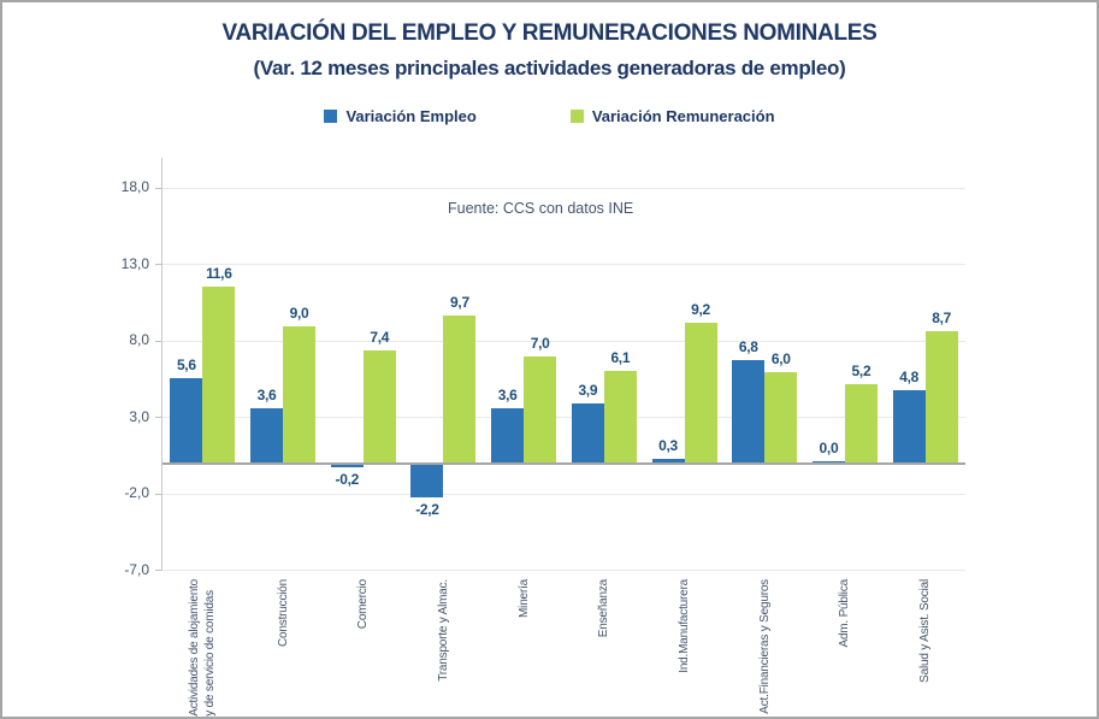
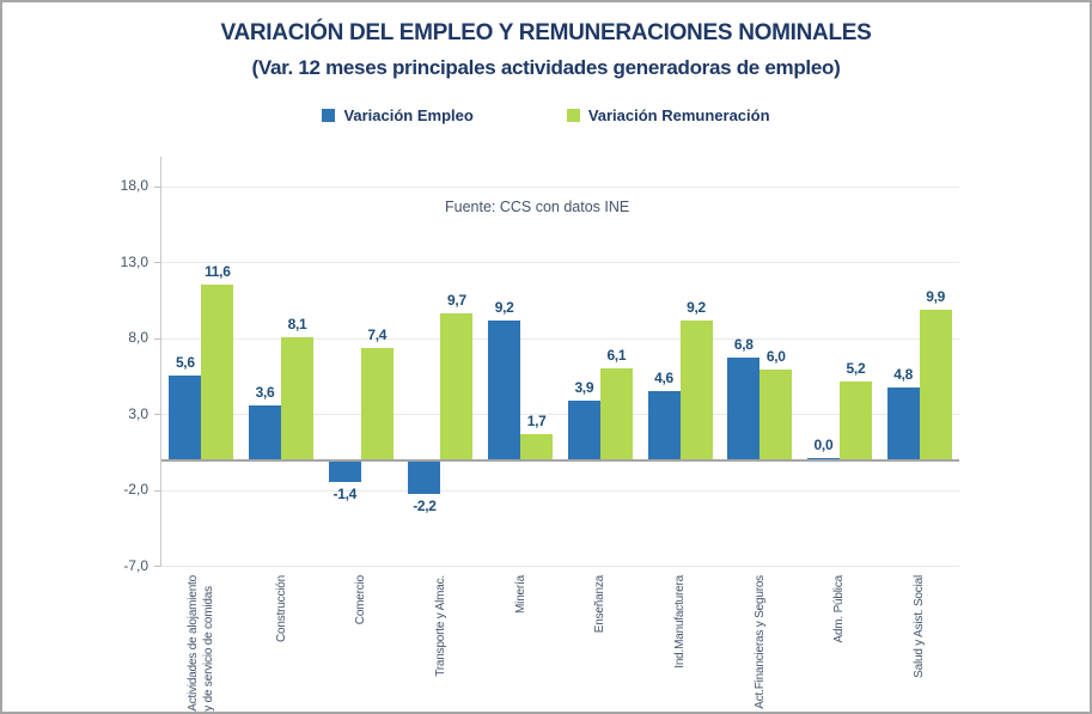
Variación Remuneración/Construcción: 9,0 -> 8,1
Variación Empleo/Comercio: -0,2 -> -1,4
Variación Empleo/Minería: 3,6 -> 9,2
Variación Remuneración/Minería: 7,0 -> 1,7
Variación Empleo/Ind.Manufacturera: 0,3 -> 4,6
Variación Remuneración/Salud y Asist. Social: 8,7 -> 9,9
